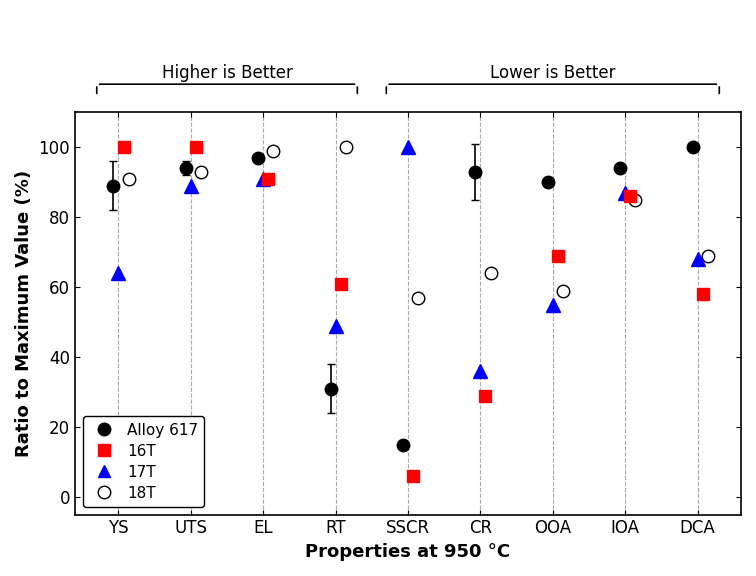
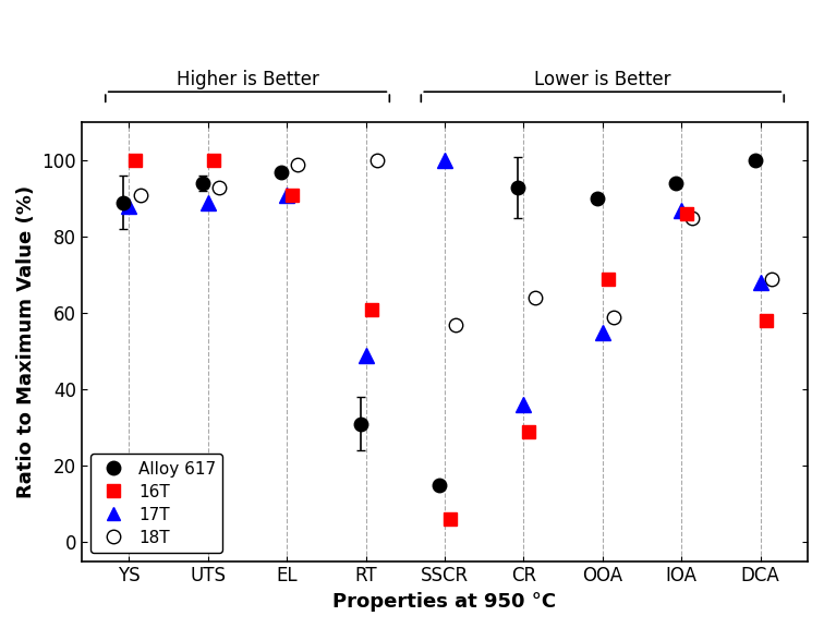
17T/YS: 64 -> 88
